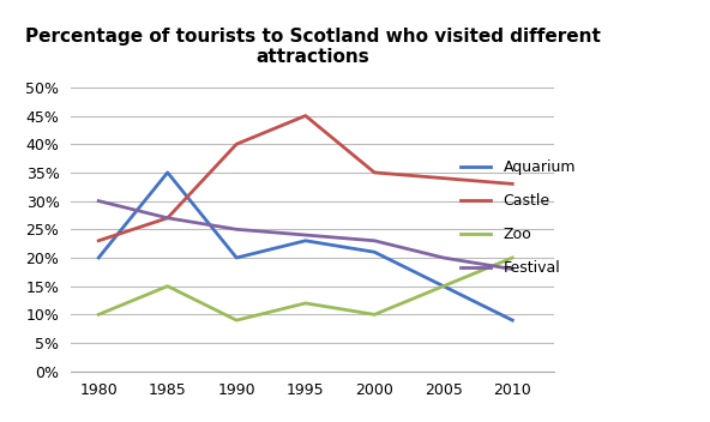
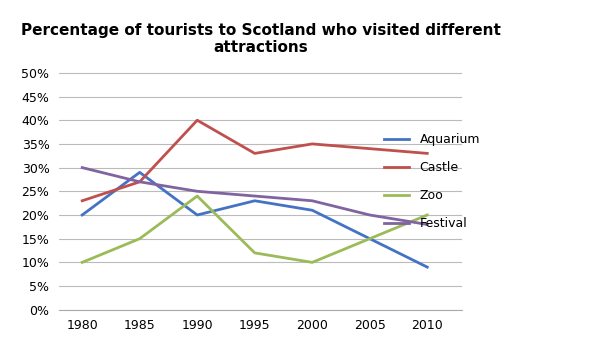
Aquarium/1985: 35% -> 29%
Zoo/1990: 9% -> 24%
Castle/1995: 45% -> 33%
